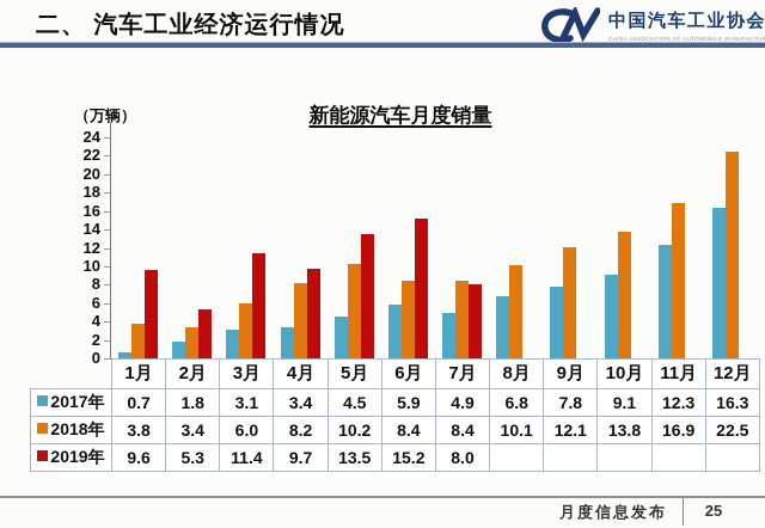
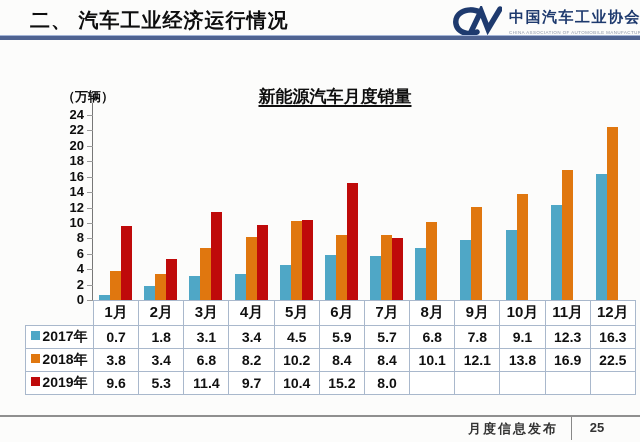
2018年/3月: 6.0 -> 6.8
2019年/5月: 13.5 -> 10.4
2017年/7月: 4.9 -> 5.7
